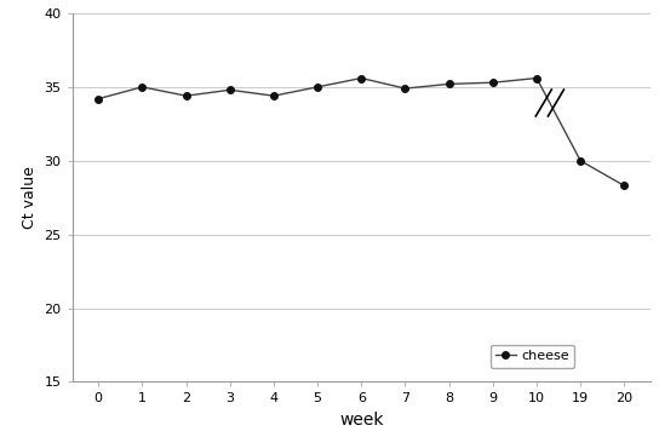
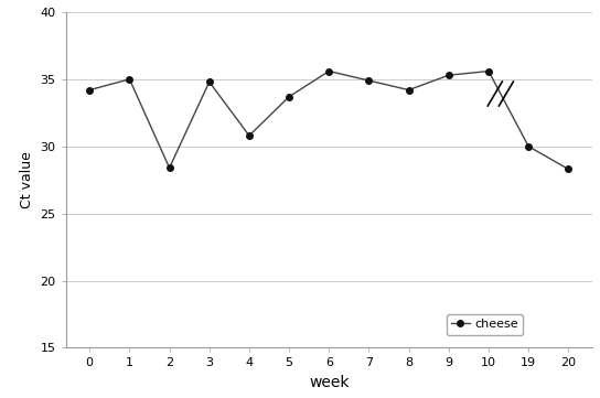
2: 34.4 -> 28.4
4: 34.4 -> 30.8
5: 35.0 -> 33.7
8: 35.2 -> 34.2
